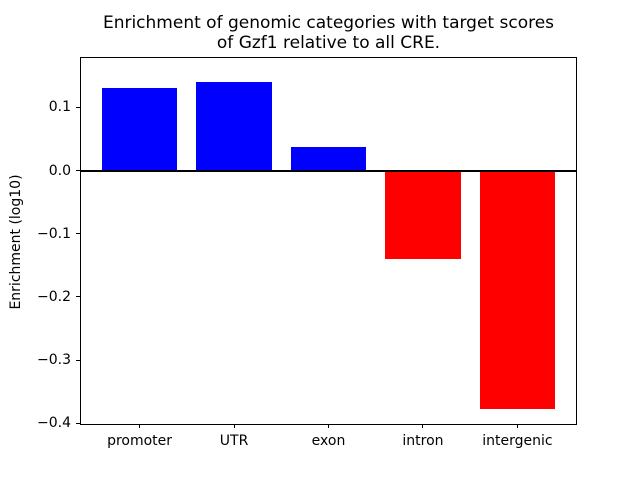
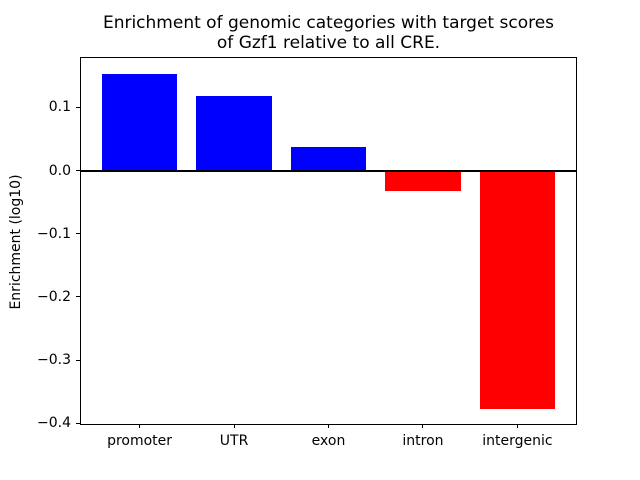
promoter: 0.13 -> 0.15
UTR: 0.14 -> 0.12
intron: -0.14 -> -0.03
